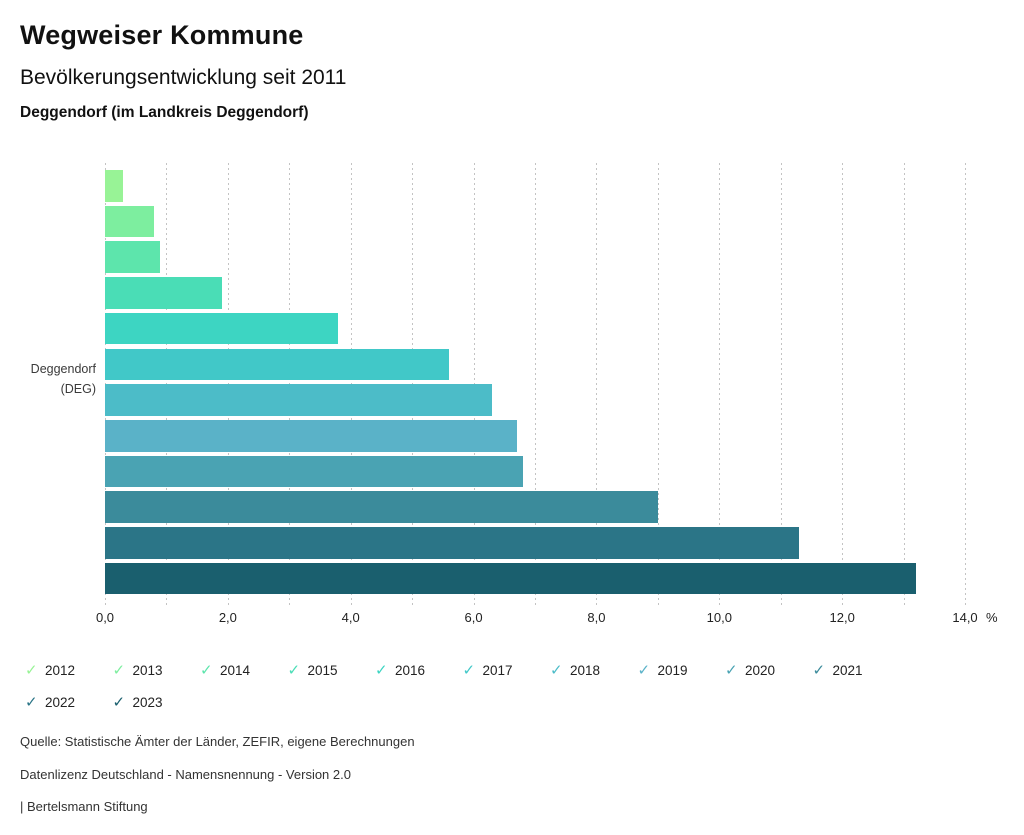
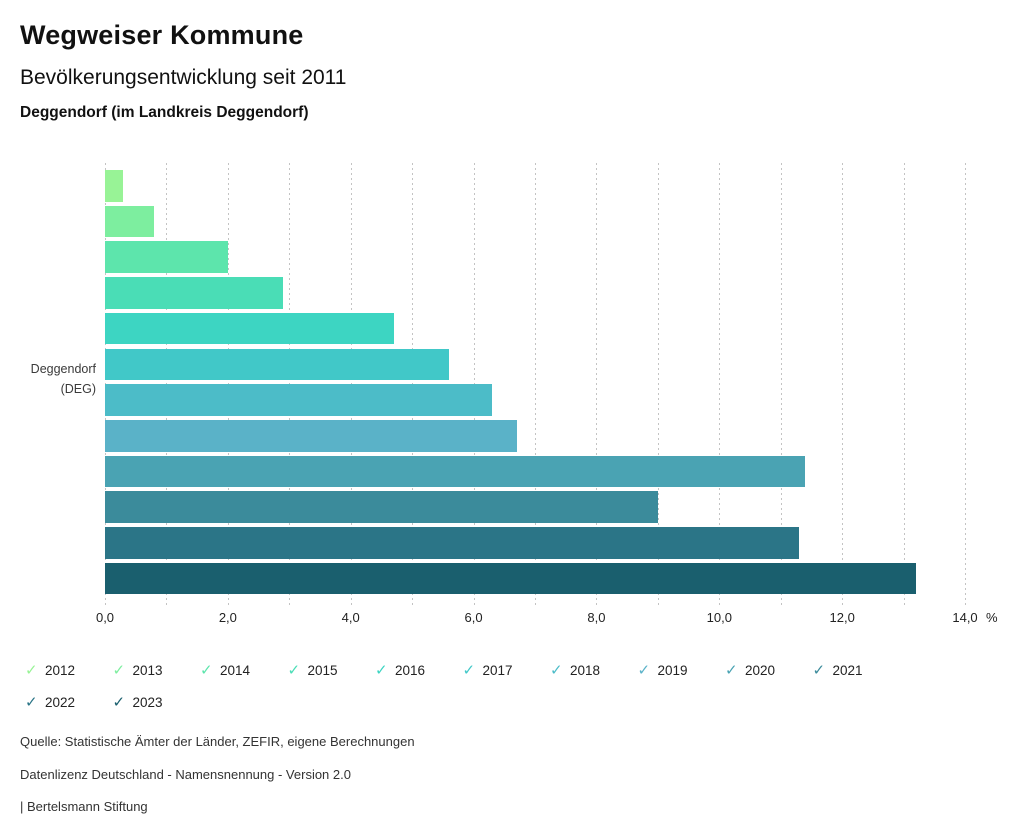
2014: 0,9 -> 2,0
2015: 1,9 -> 2,9
2016: 3,8 -> 4,7
2020: 6,8 -> 11,4
